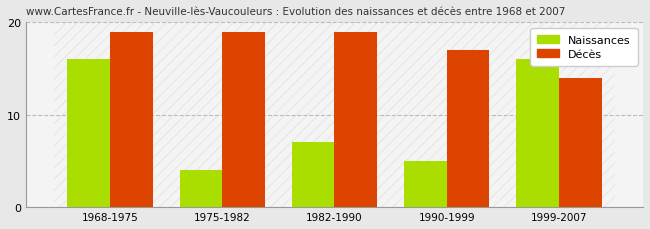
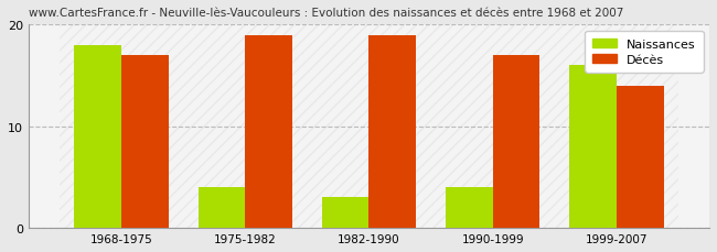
Naissances/1968-1975: 16 -> 18
Décès/1968-1975: 19 -> 17
Naissances/1982-1990: 7 -> 3
Naissances/1990-1999: 5 -> 4
